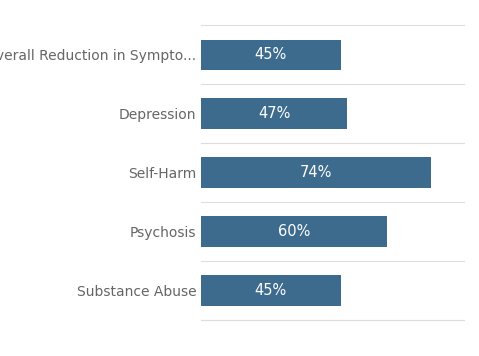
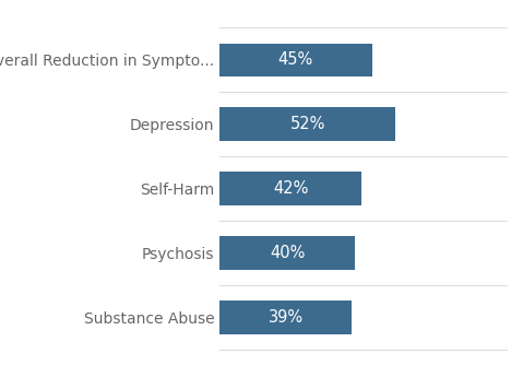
Depression: 47% -> 52%
Self-Harm: 74% -> 42%
Psychosis: 60% -> 40%
Substance Abuse: 45% -> 39%
